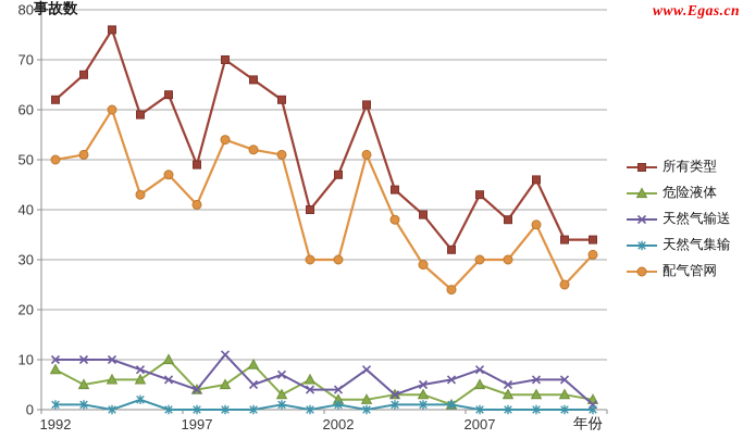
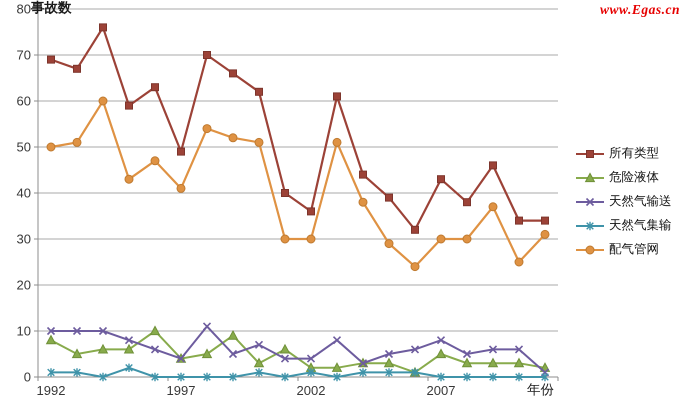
所有类型/1992: 62 -> 69
所有类型/2002: 47 -> 36
